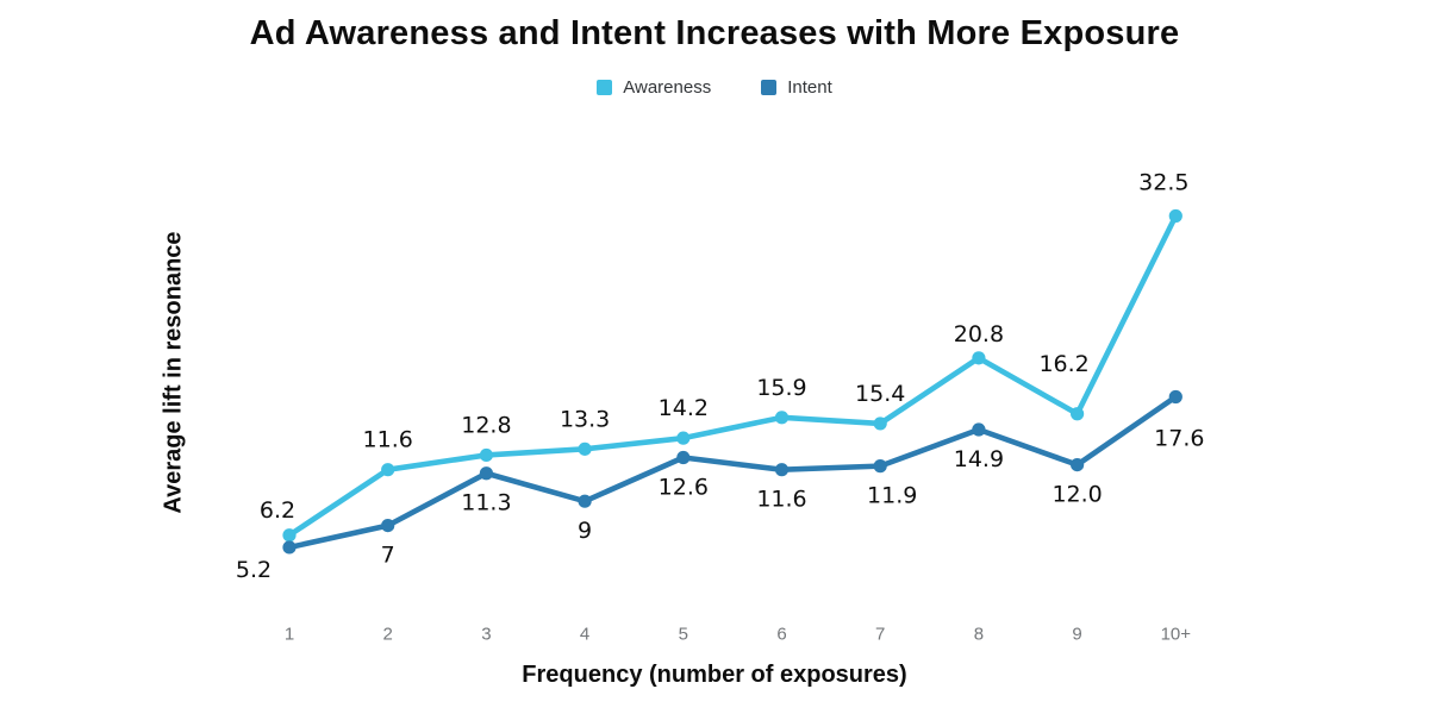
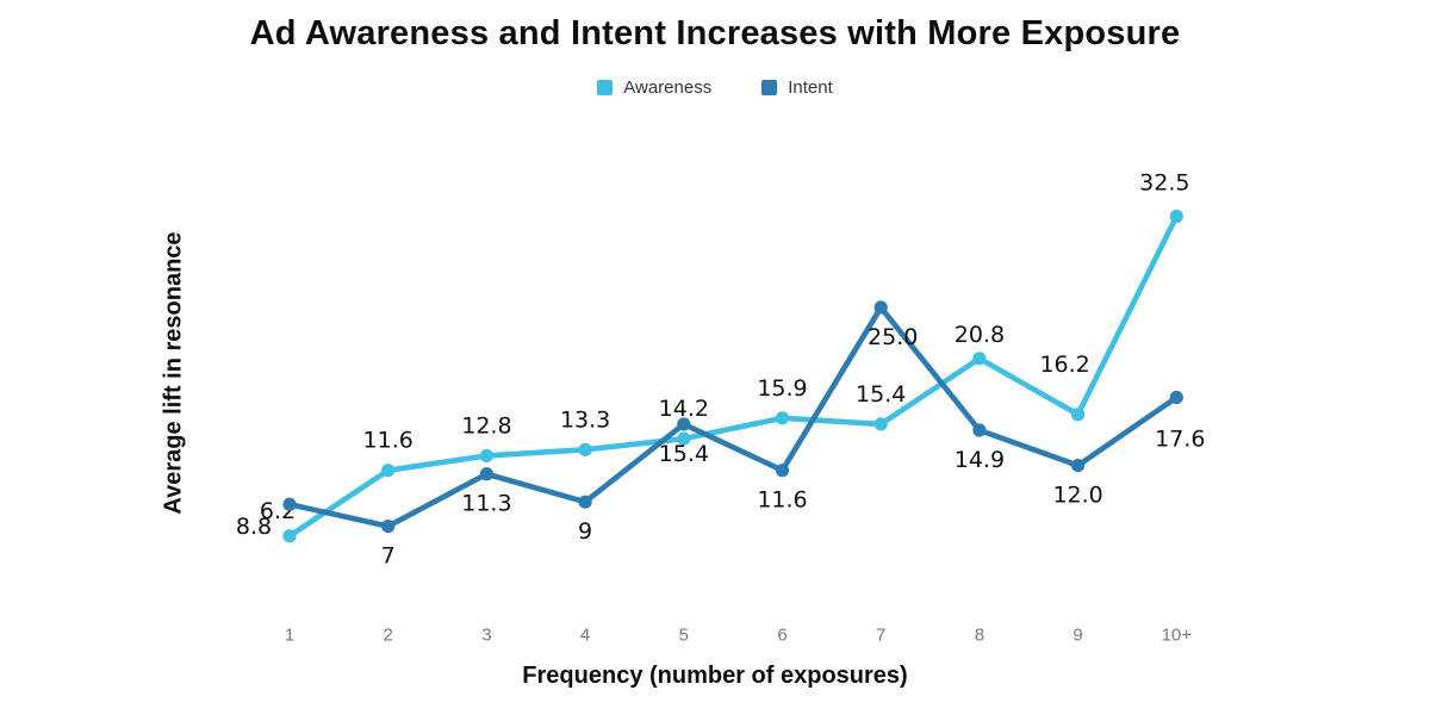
Intent/1: 5.2 -> 8.8
Intent/5: 12.6 -> 15.4
Intent/7: 11.9 -> 25.0
